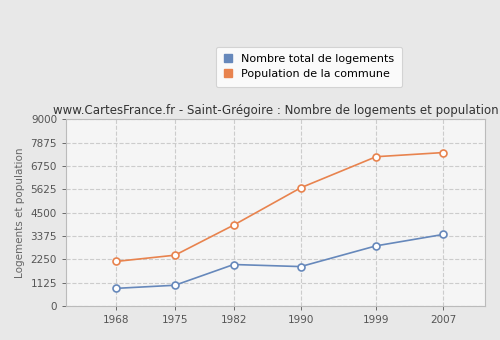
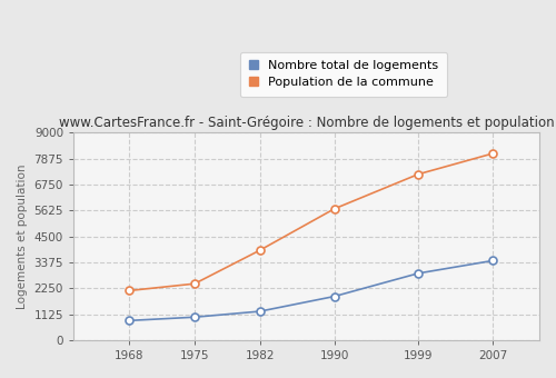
Nombre total de logements/1982: 2000 -> 1250
Population de la commune/2007: 7400 -> 8100
